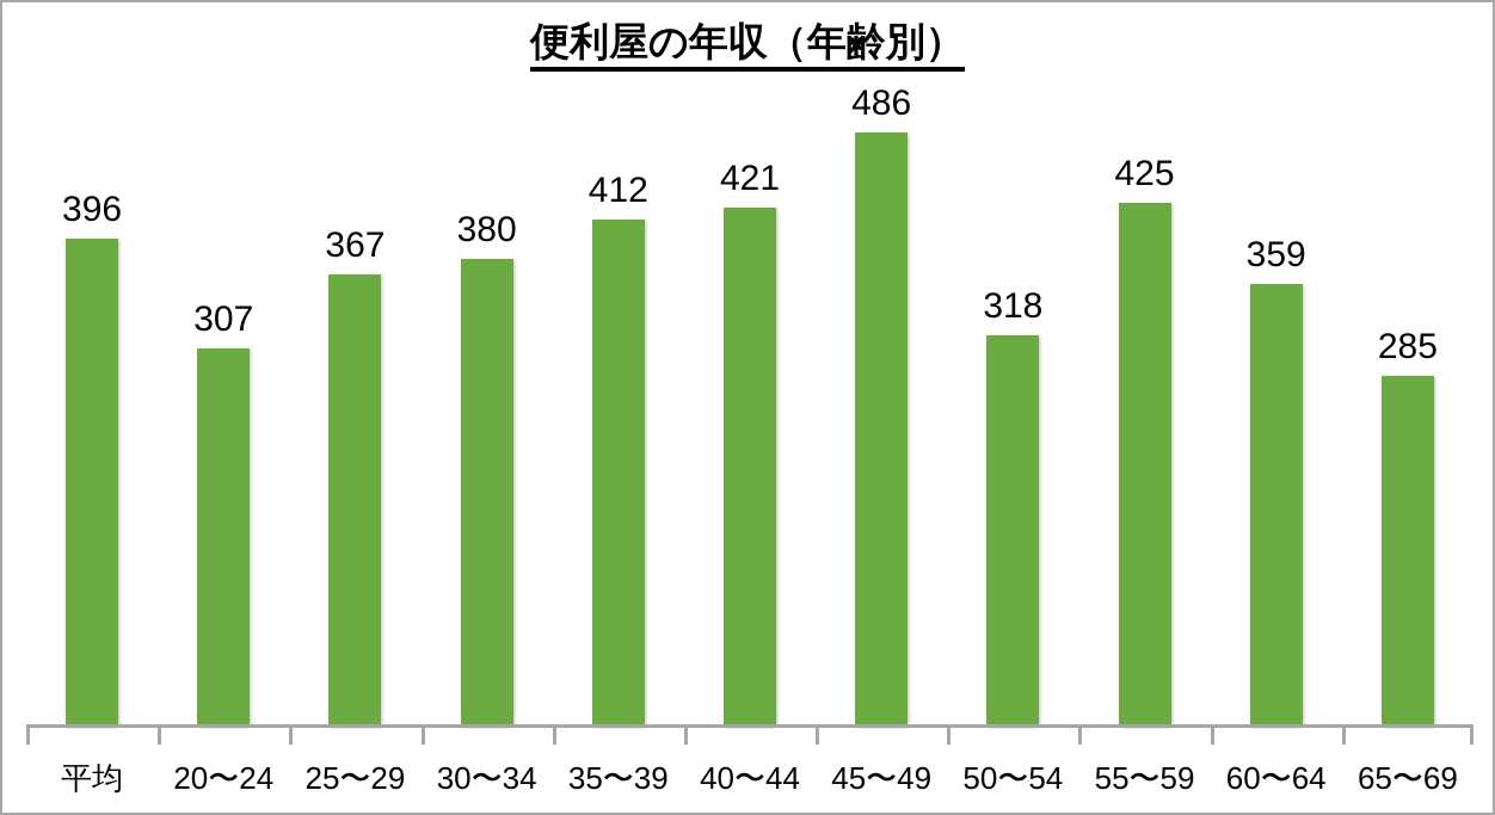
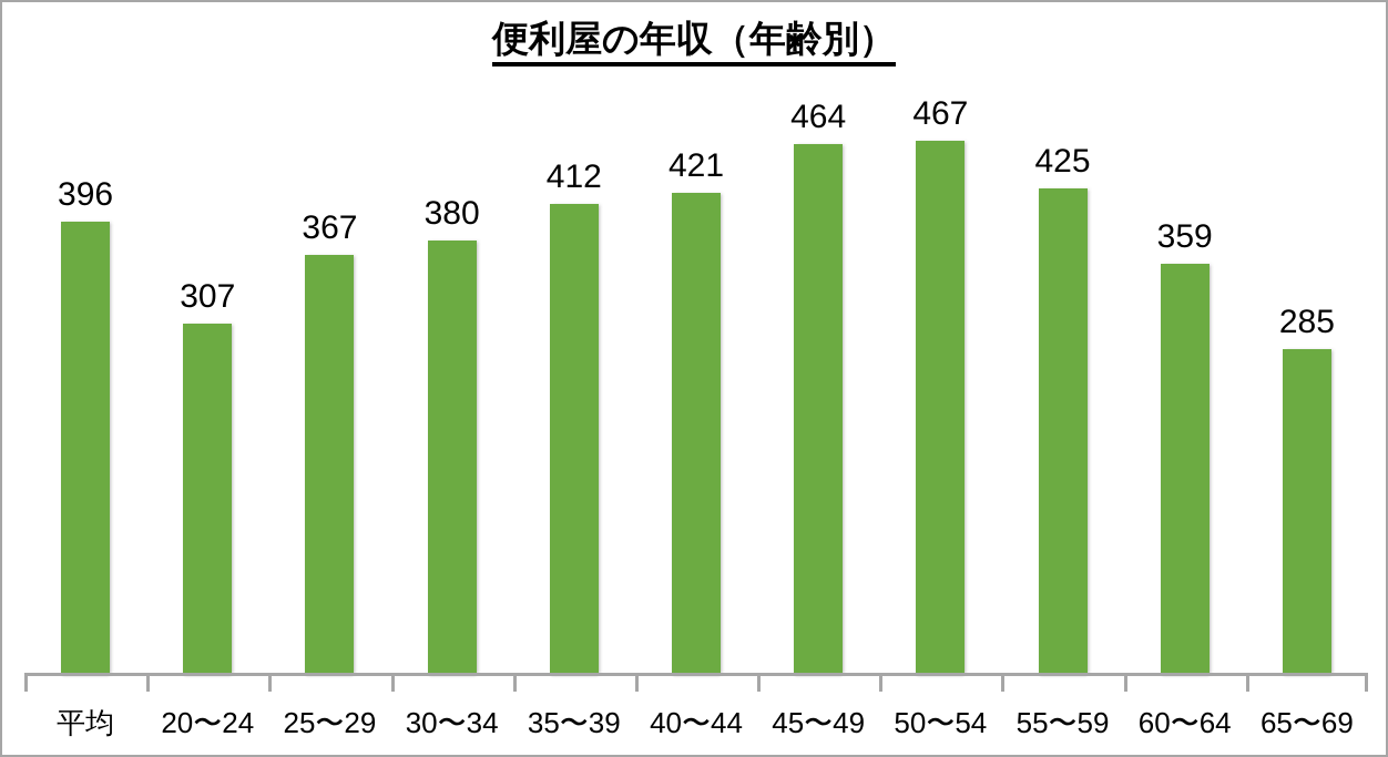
45〜49: 486 -> 464
50〜54: 318 -> 467
